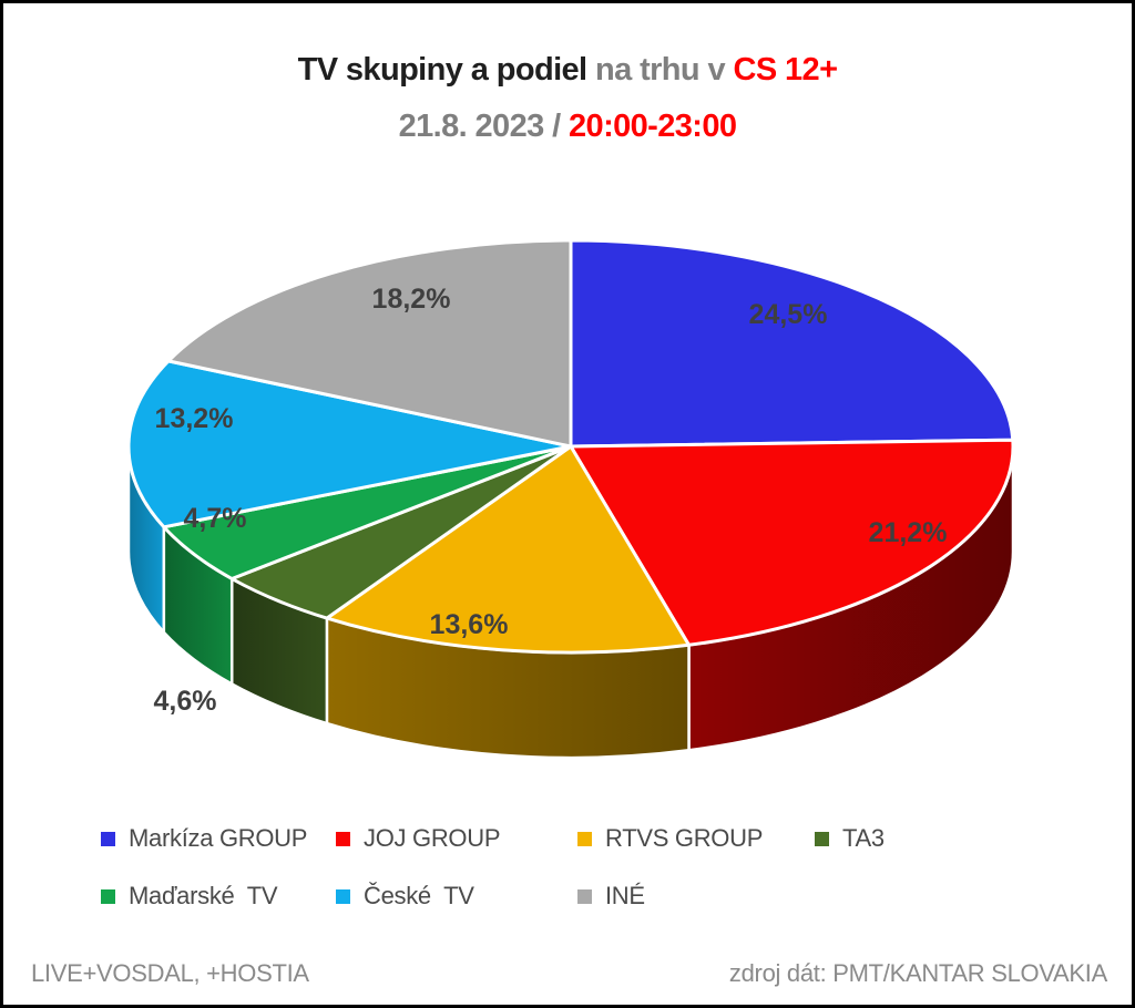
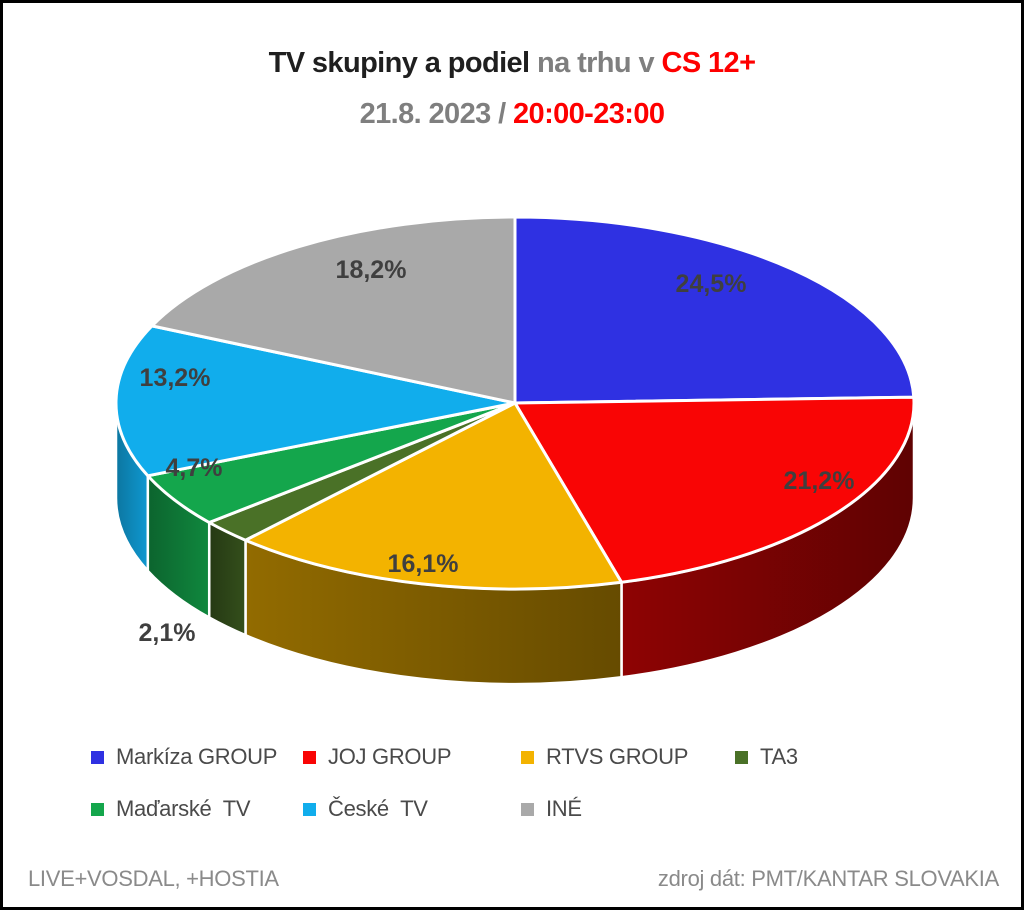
RTVS GROUP: 13,6% -> 16,1%
TA3: 4,6% -> 2,1%
